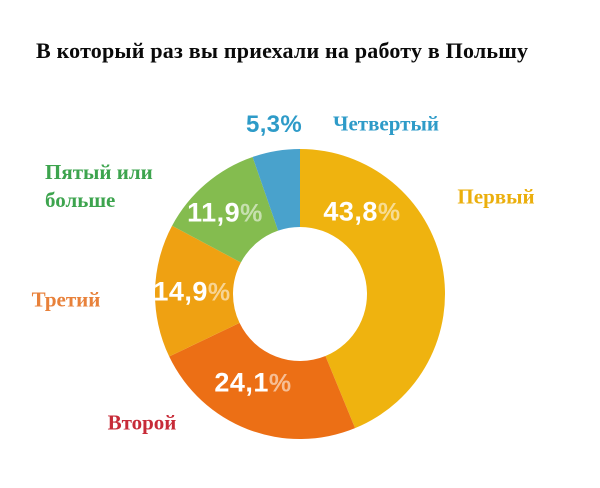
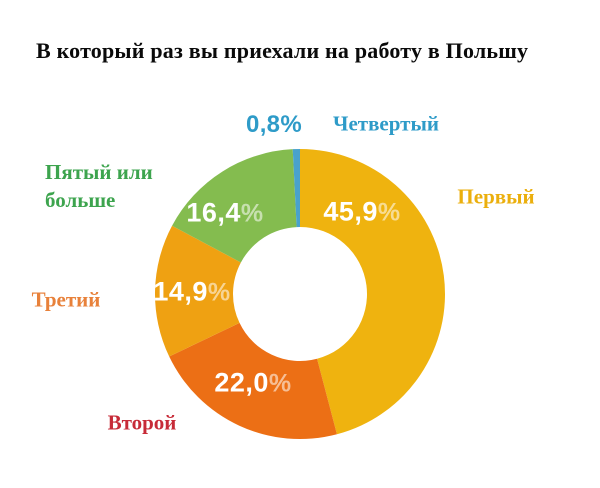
Первый: 43,8 -> 45,9
Второй: 24,1 -> 22,0
Пятый или больше: 11,9 -> 16,4
Четвертый: 5,3 -> 0,8
